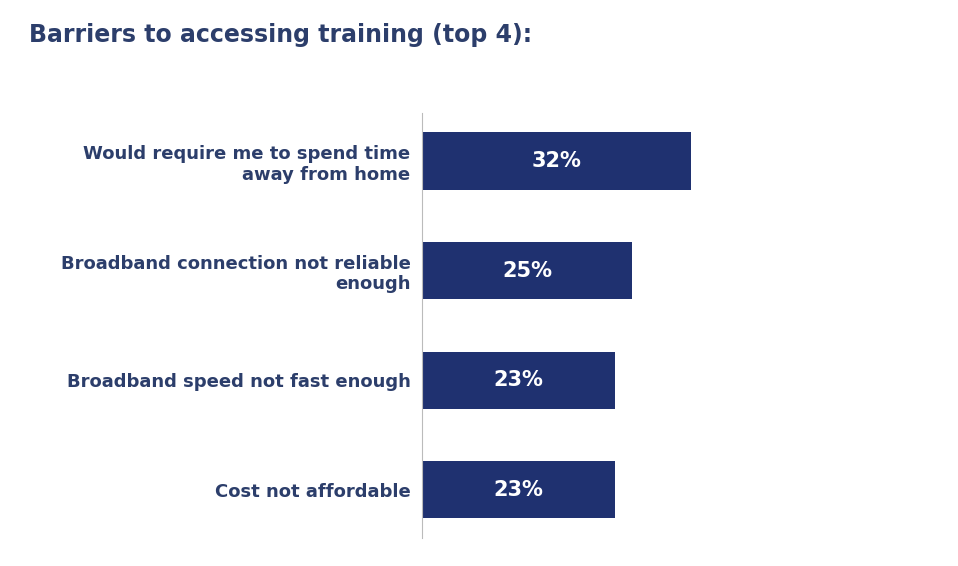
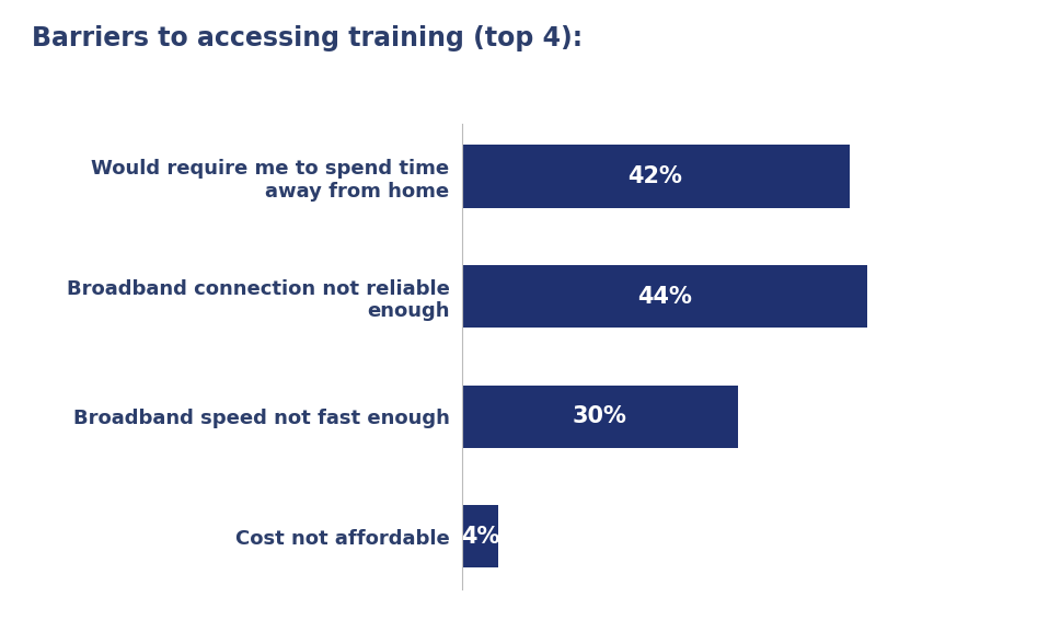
Would require me to spend time away from home: 32% -> 42%
Broadband connection not reliable enough: 25% -> 44%
Broadband speed not fast enough: 23% -> 30%
Cost not affordable: 23% -> 4%
